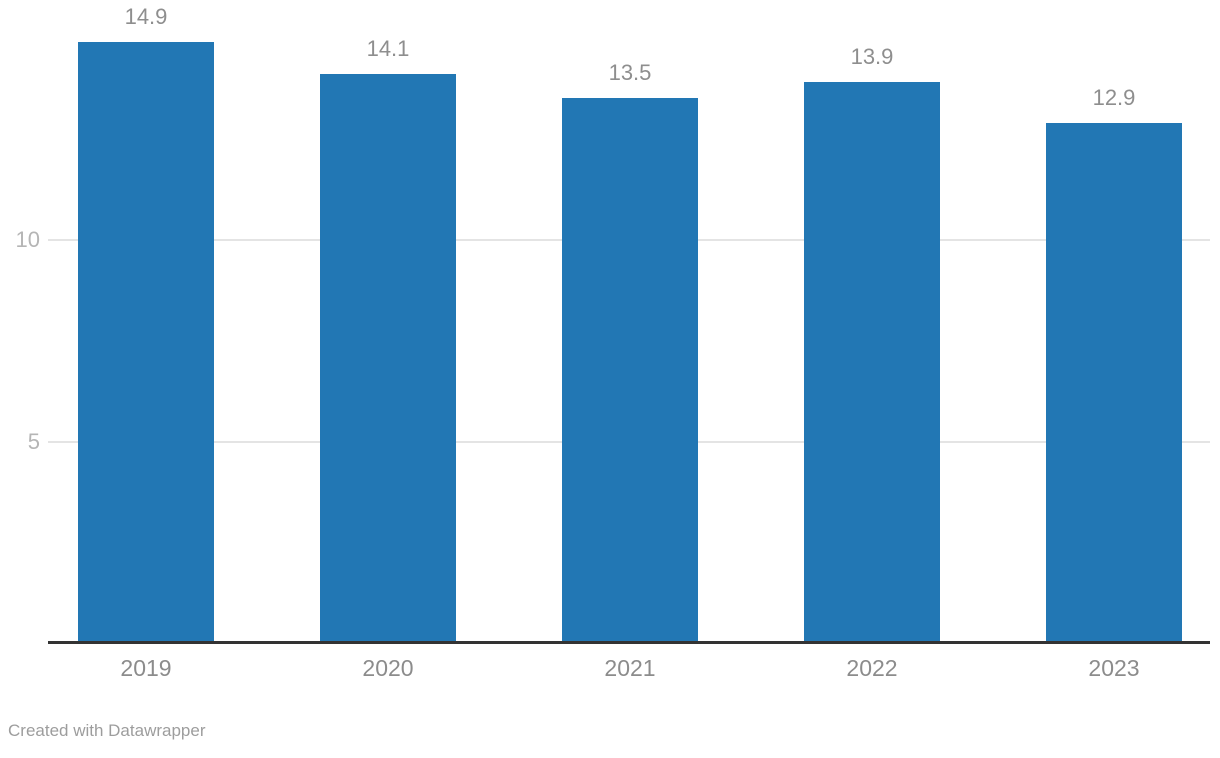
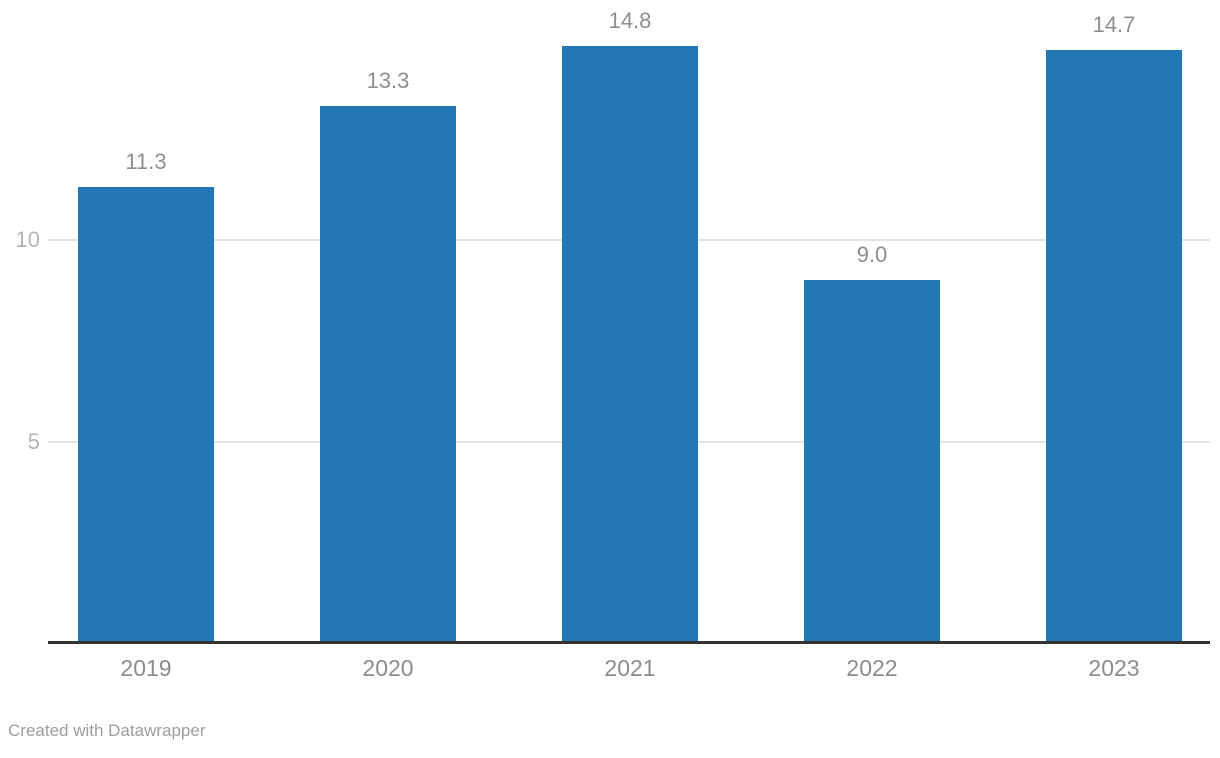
2019: 14.9 -> 11.3
2020: 14.1 -> 13.3
2021: 13.5 -> 14.8
2022: 13.9 -> 9.0
2023: 12.9 -> 14.7
